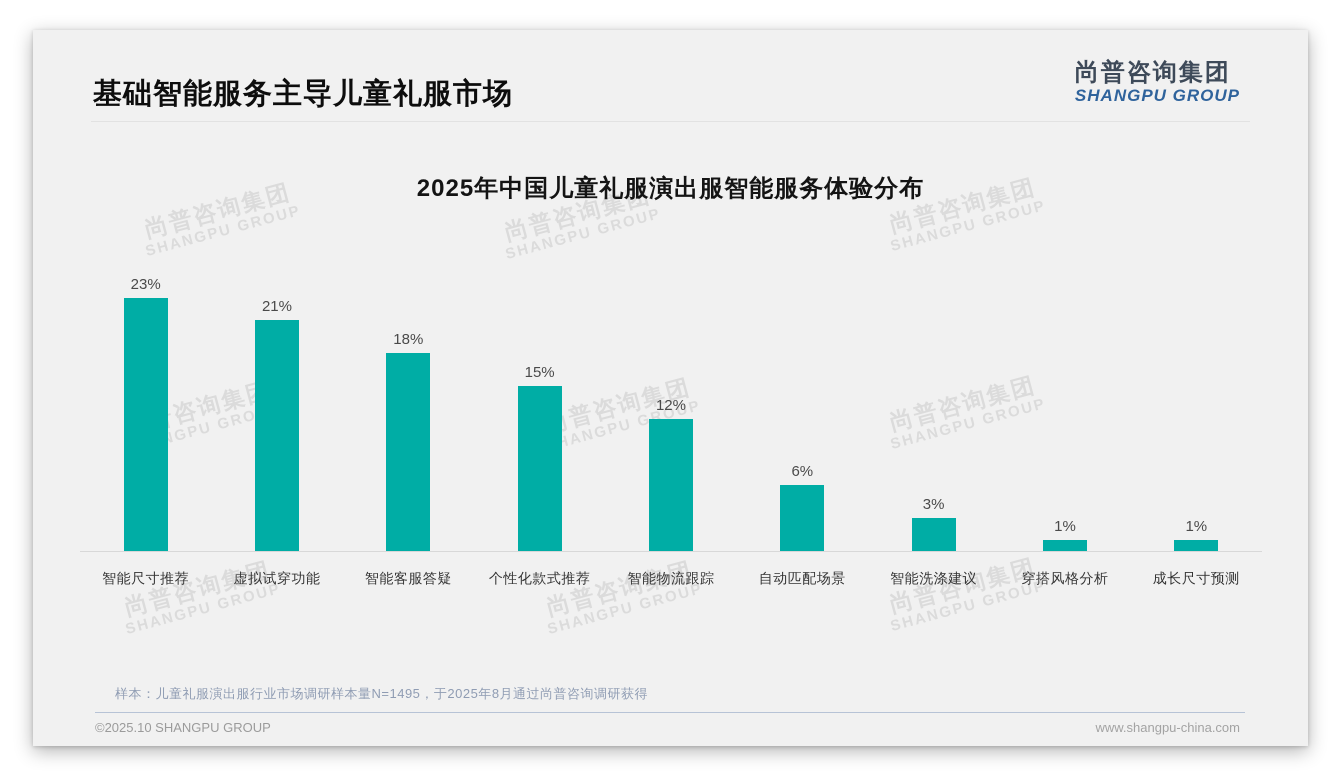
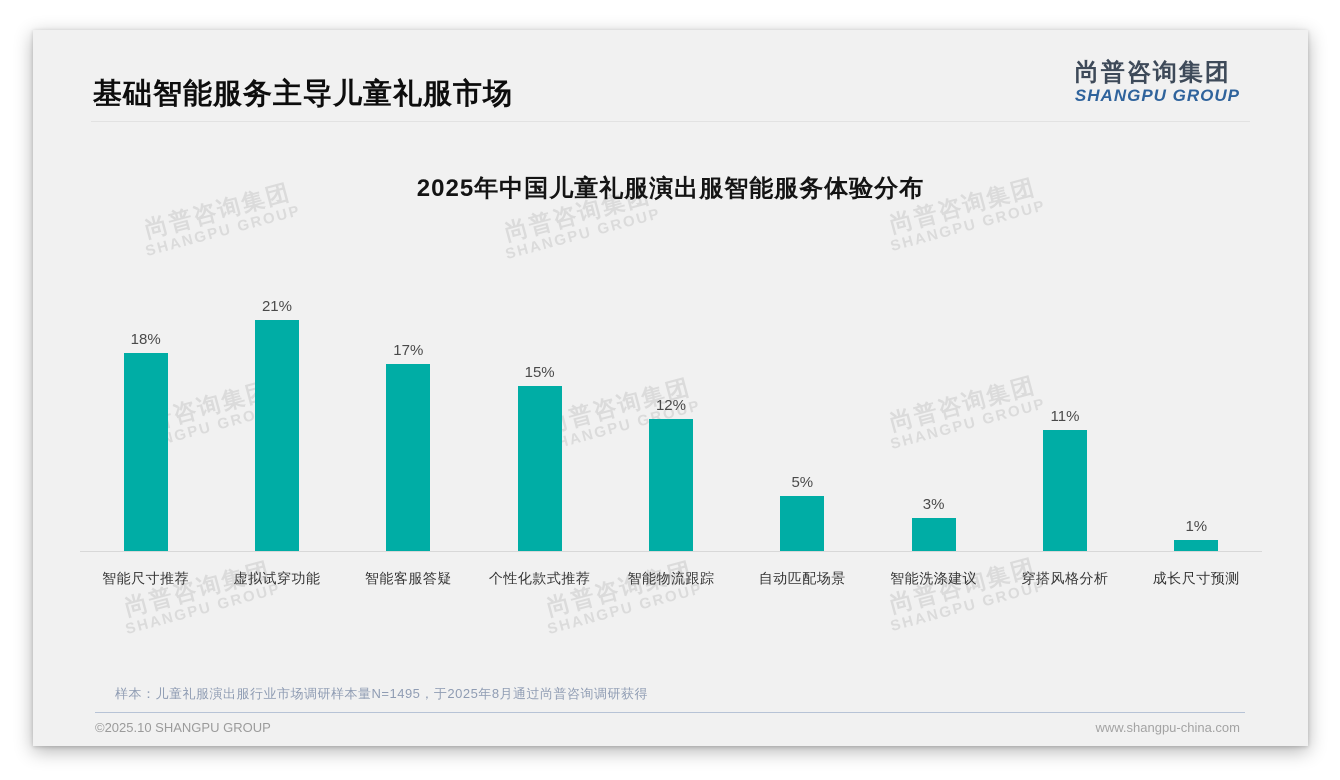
智能尺寸推荐: 23% -> 18%
智能客服答疑: 18% -> 17%
自动匹配场景: 6% -> 5%
穿搭风格分析: 1% -> 11%
